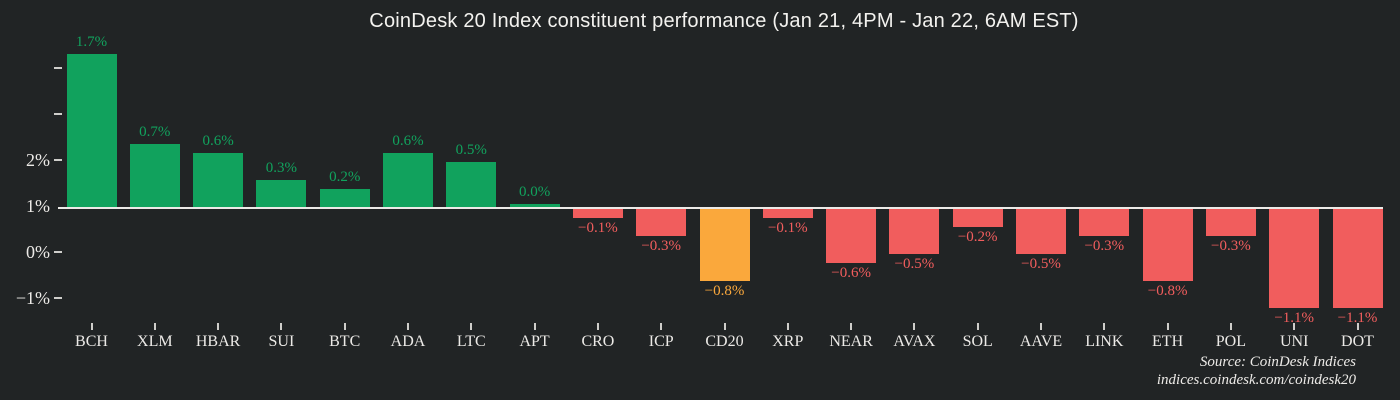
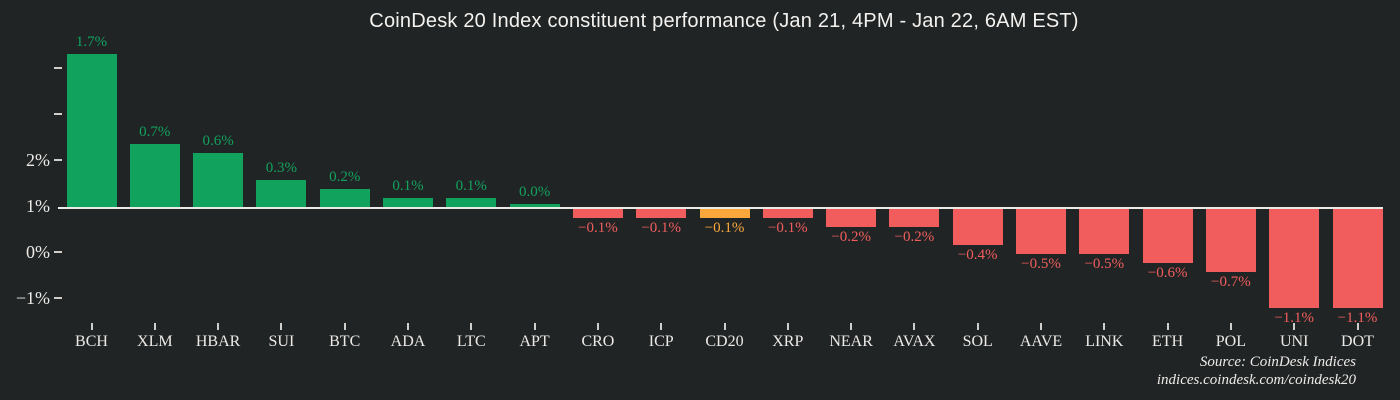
ADA: 0.6% -> 0.1%
LTC: 0.5% -> 0.1%
ICP: −0.3% -> −0.1%
CD20: −0.8% -> −0.1%
NEAR: −0.6% -> −0.2%
AVAX: −0.5% -> −0.2%
SOL: −0.2% -> −0.4%
LINK: −0.3% -> −0.5%
ETH: −0.8% -> −0.6%
POL: −0.3% -> −0.7%
